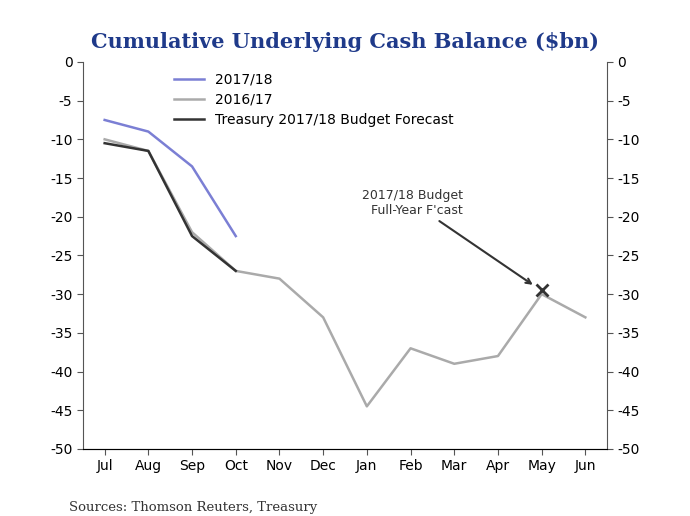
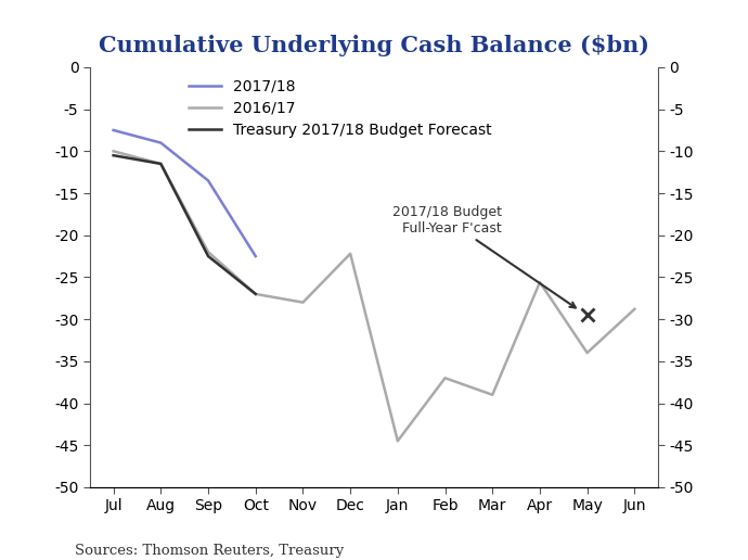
2016/17/Dec: -33.0 -> -22.2
2016/17/Apr: -38.0 -> -25.6
2016/17/May: -30.0 -> -34.0
2016/17/Jun: -33.0 -> -28.8
